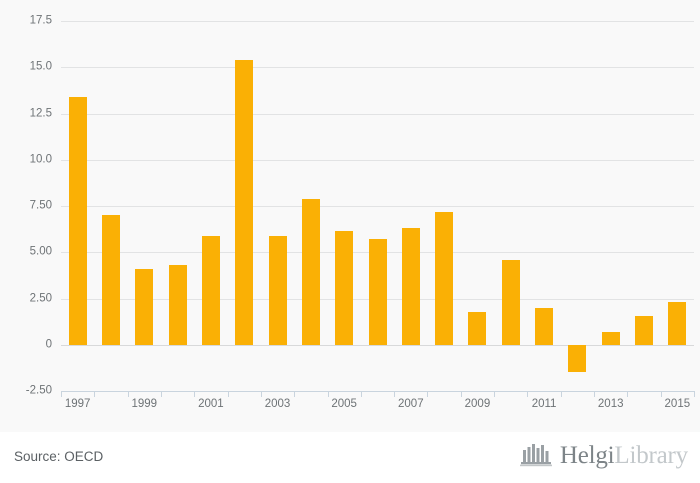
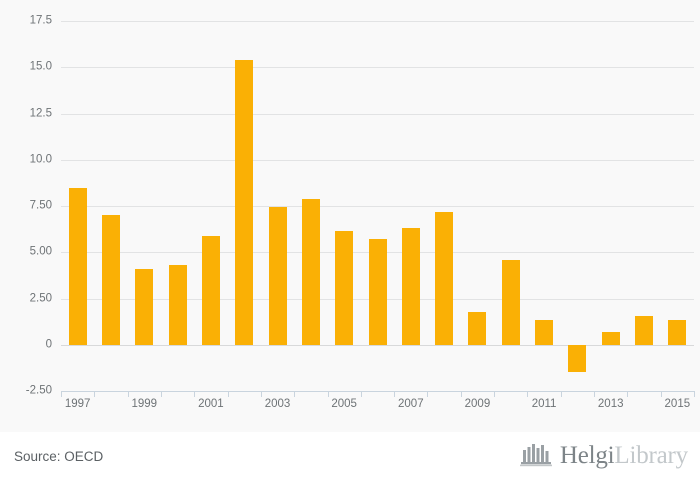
1997: 13.4 -> 8.5
2003: 5.9 -> 7.5
2011: 2.0 -> 1.4
2015: 2.3 -> 1.4
